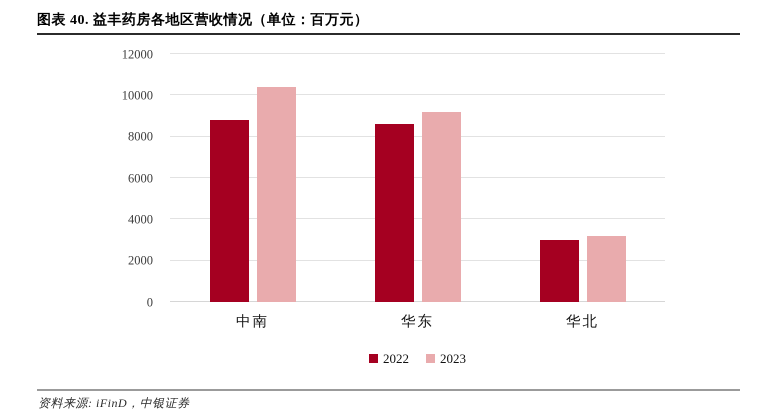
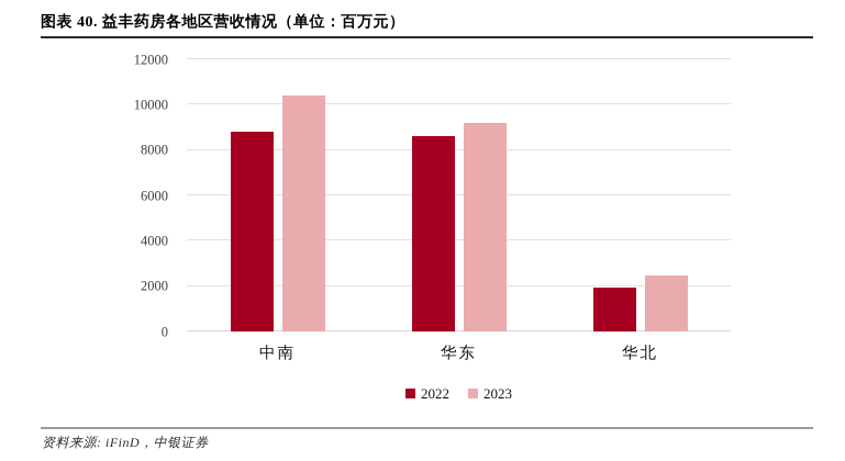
2022/华北: 3000 -> 2000
2023/华北: 3200 -> 2400
